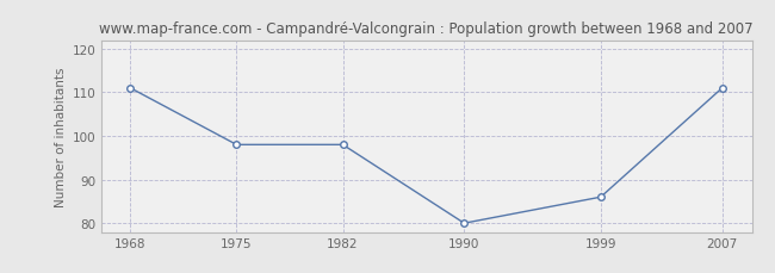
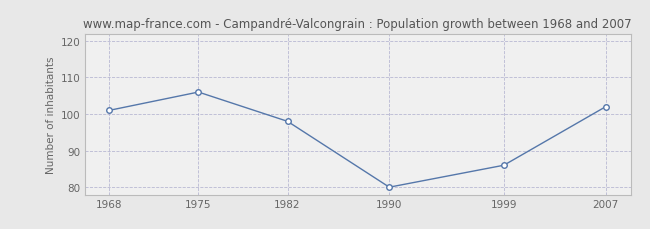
1968: 111 -> 101
1975: 98 -> 106
2007: 111 -> 102
